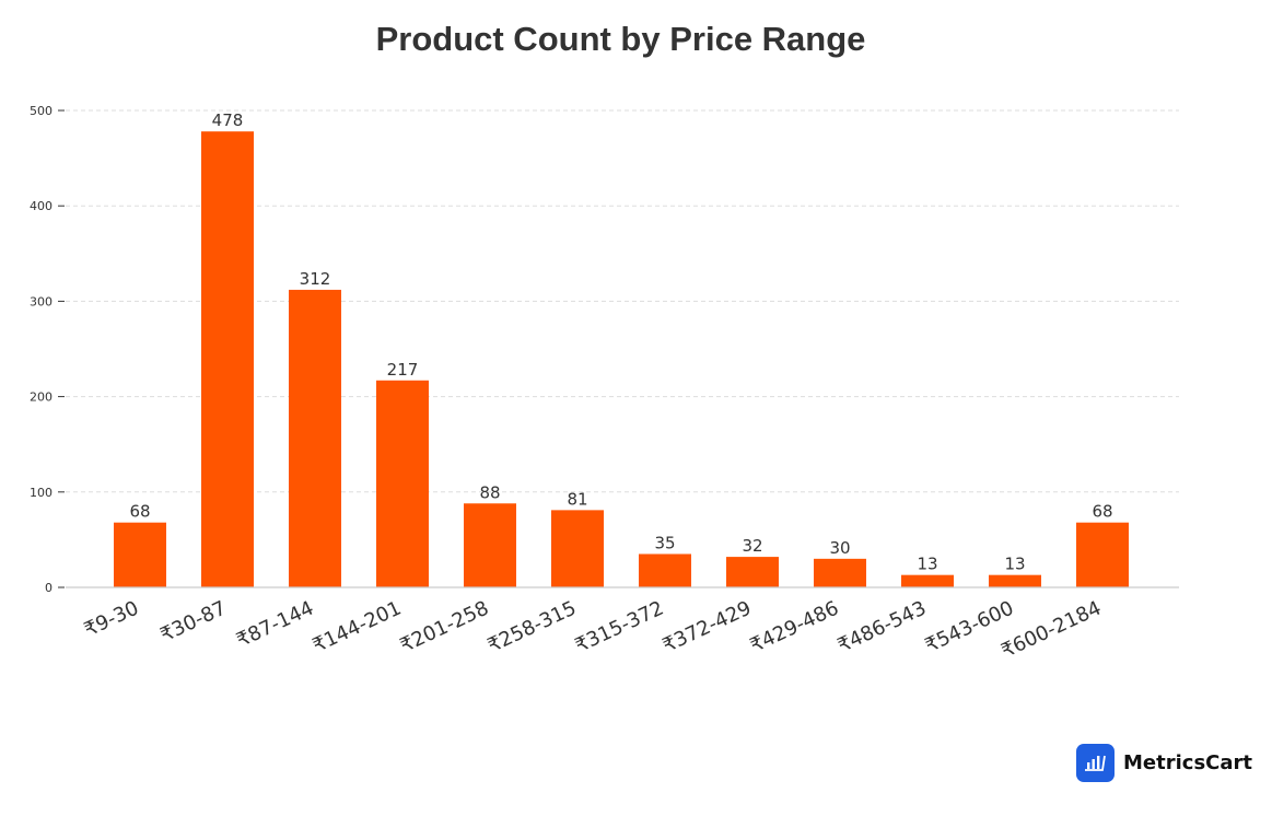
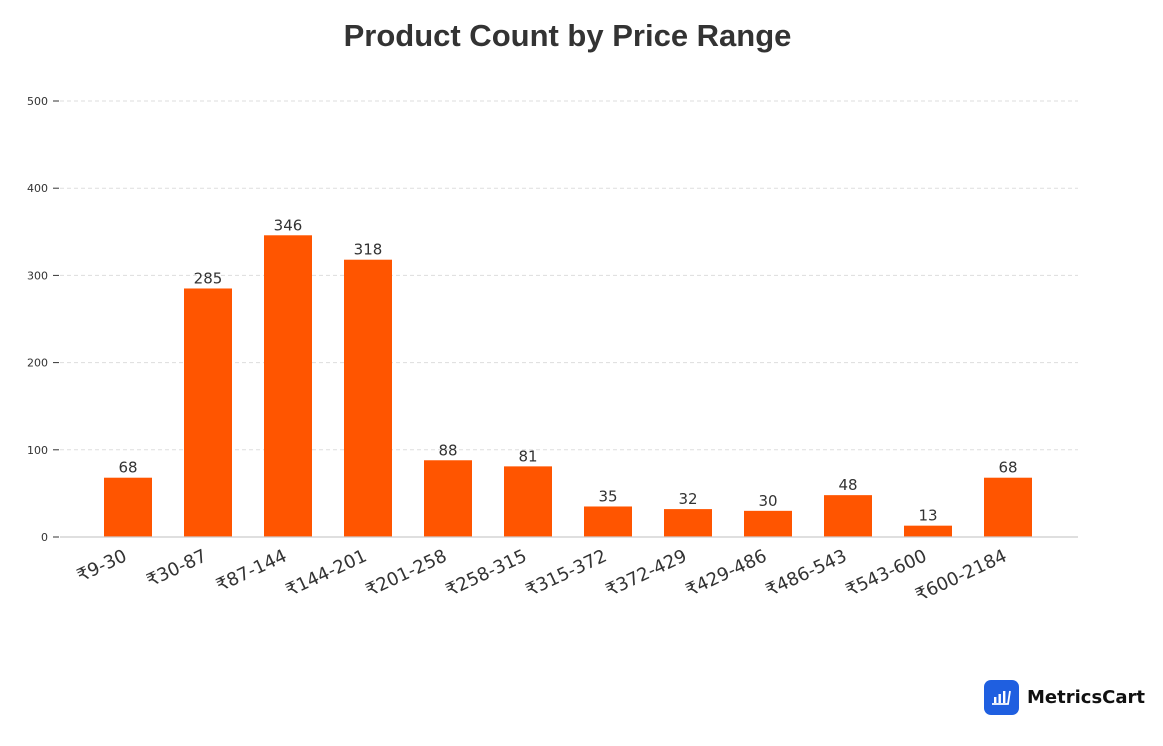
₹30-87: 478 -> 285
₹87-144: 312 -> 346
₹144-201: 217 -> 318
₹486-543: 13 -> 48
